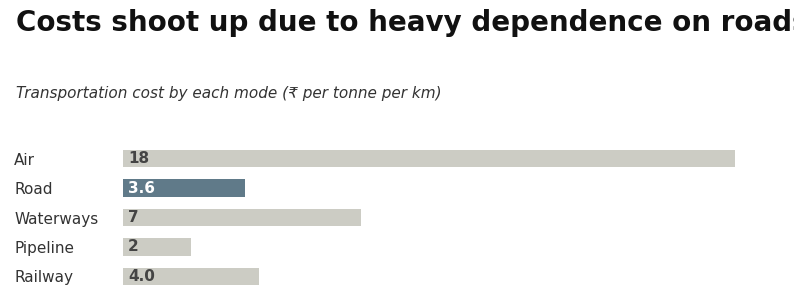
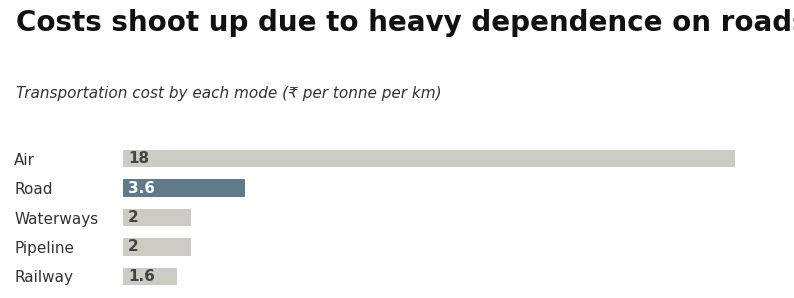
Waterways: 7 -> 2
Railway: 4.0 -> 1.6
